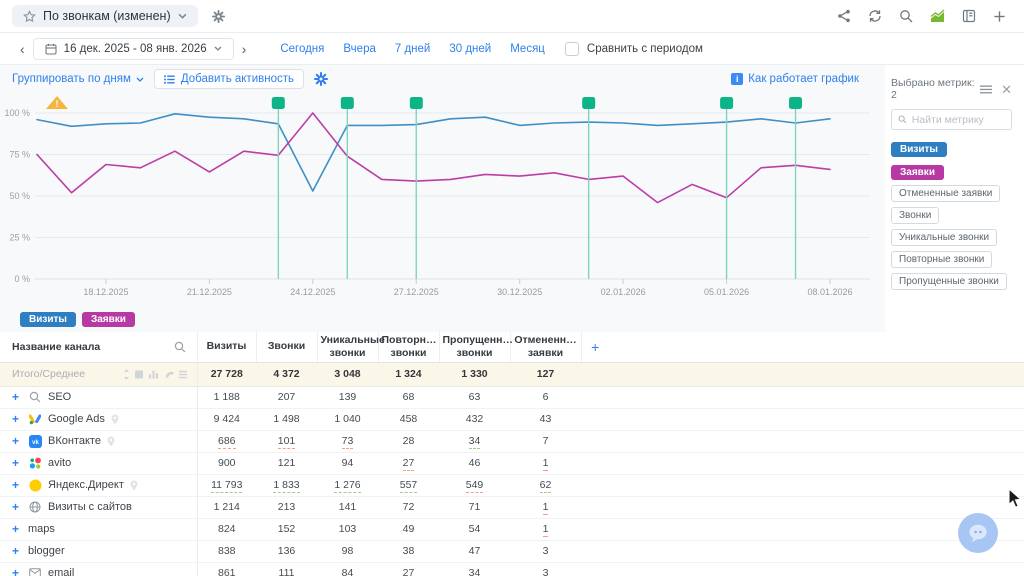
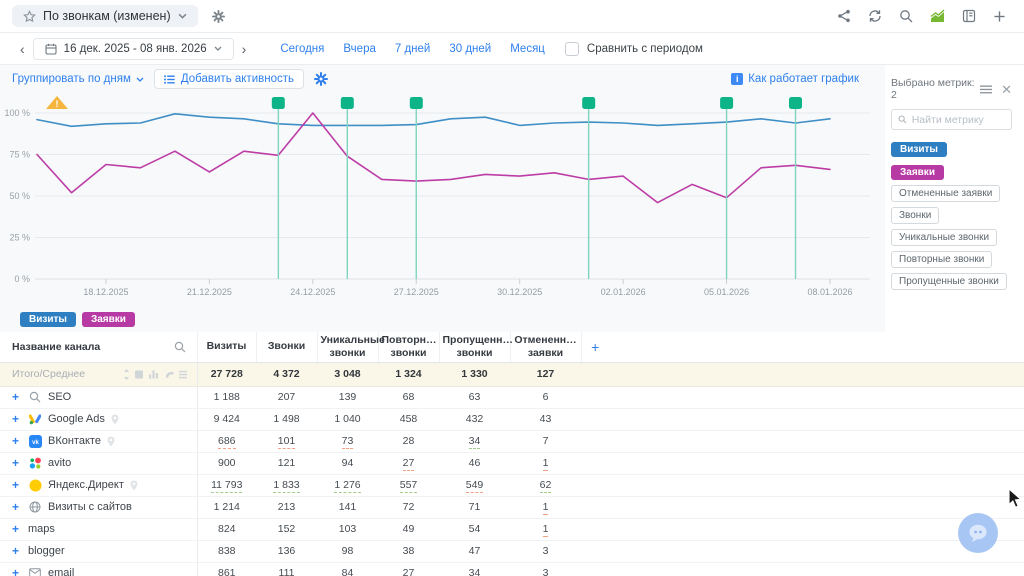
Визиты/24.12.2025: 53% -> 92%
